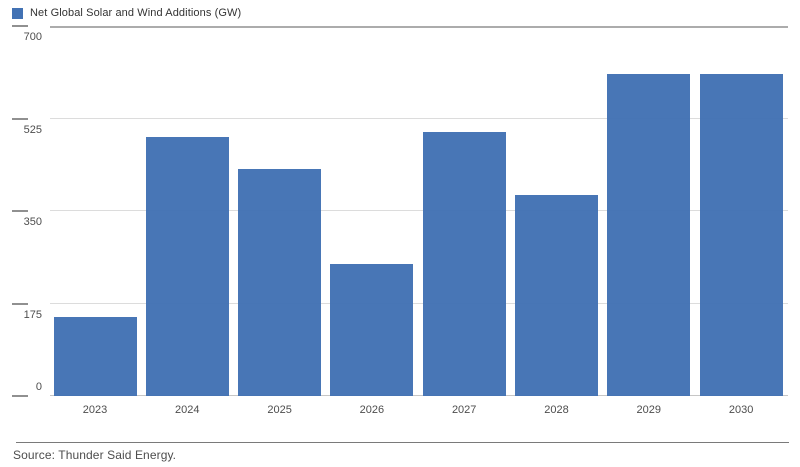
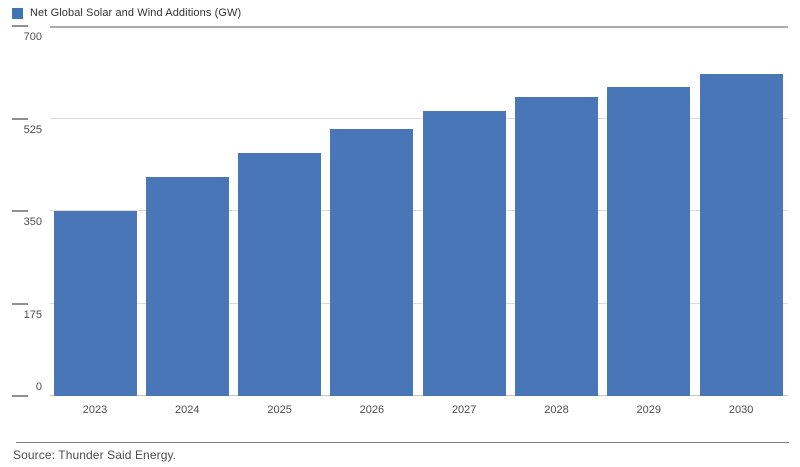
2023: 150 -> 350
2024: 490 -> 420
2025: 430 -> 460
2026: 250 -> 500
2027: 500 -> 540
2028: 380 -> 560
2029: 610 -> 580
